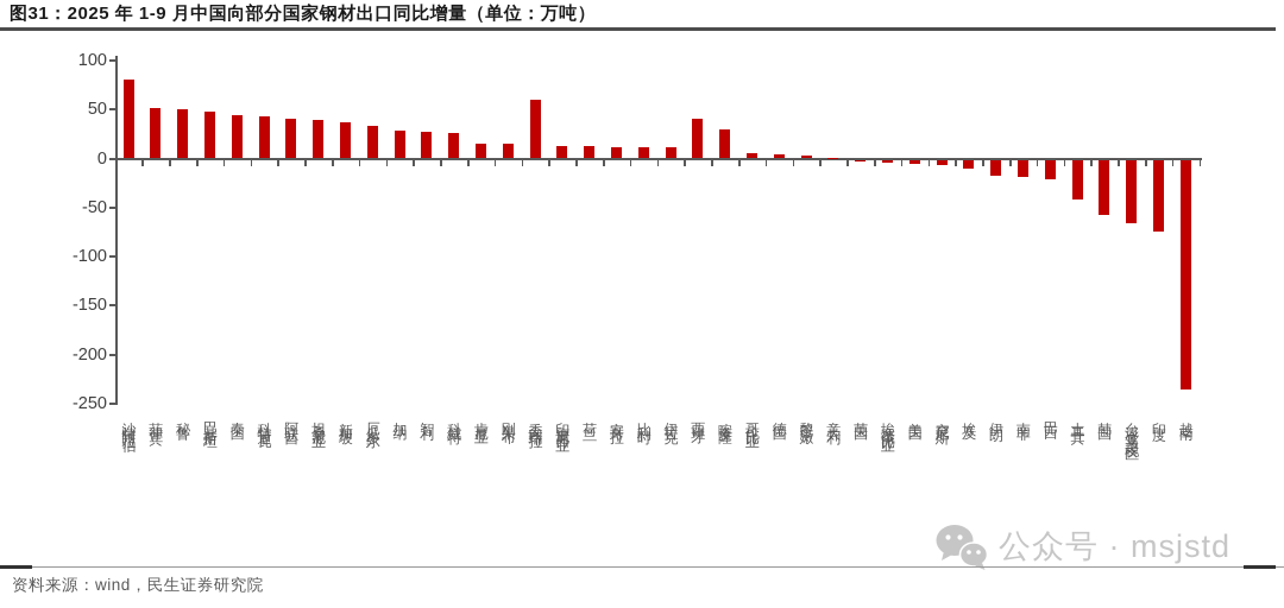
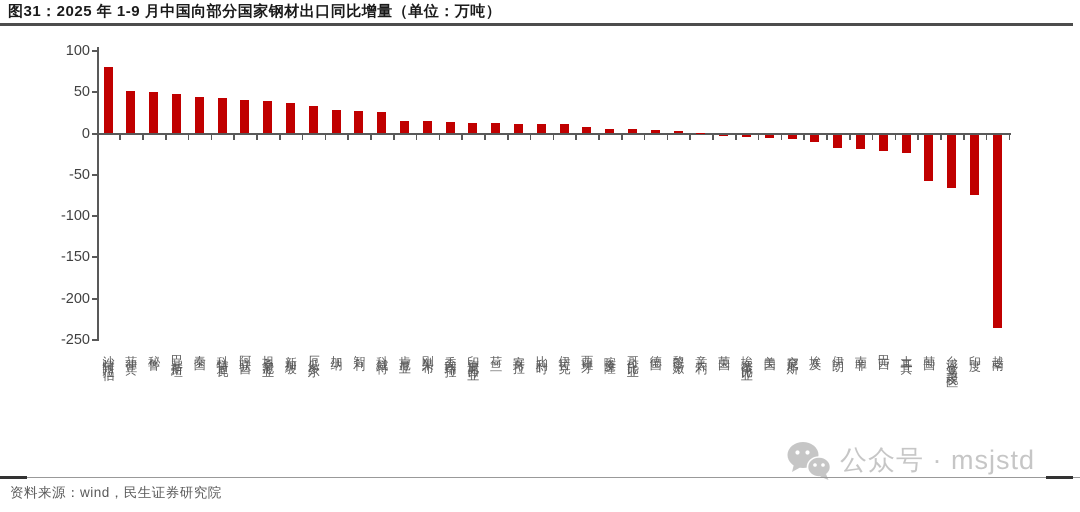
委内瑞拉: 60 -> 10
西班牙: 40 -> 10
喀麦隆: 30 -> 10
土耳其: -40 -> -20
